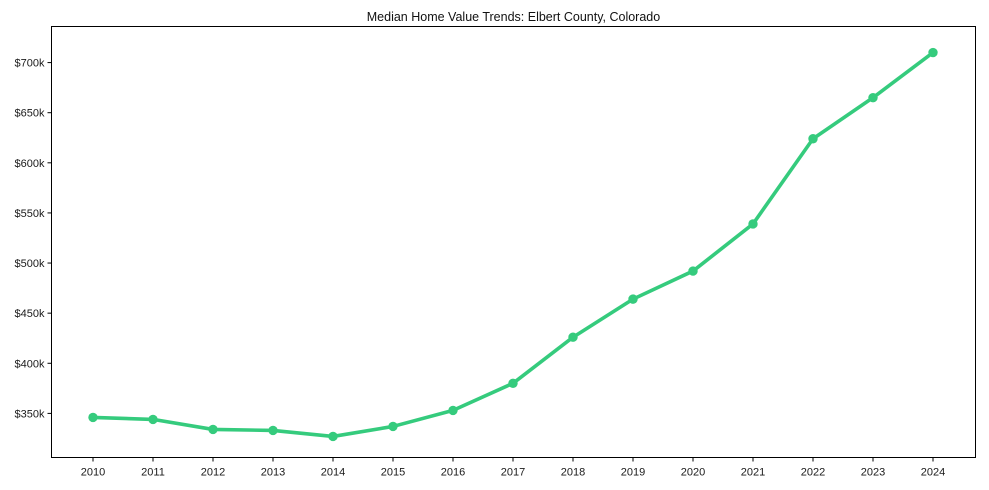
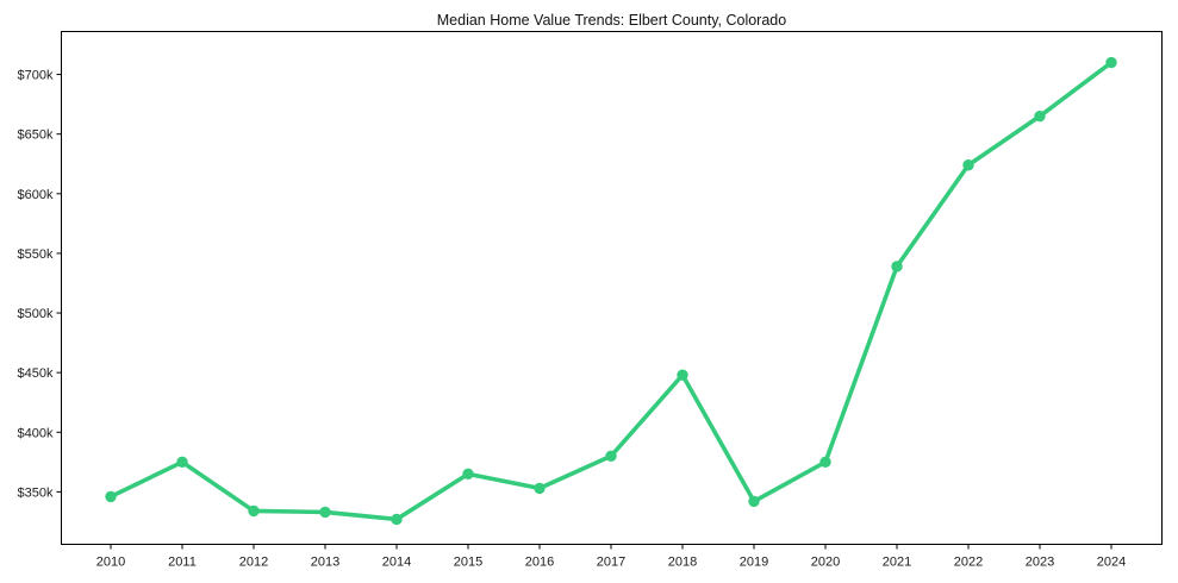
2011: $344k -> $375k
2015: $337k -> $365k
2018: $426k -> $448k
2019: $464k -> $342k
2020: $492k -> $375k
